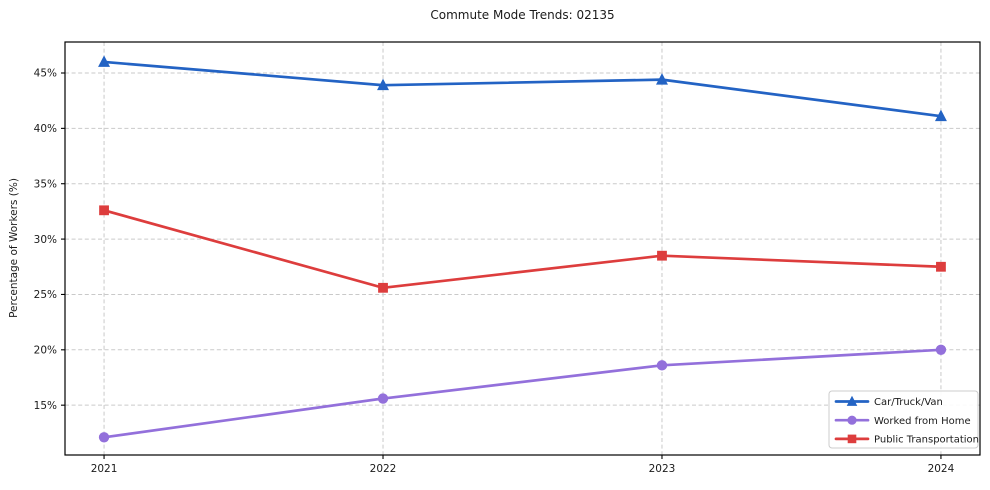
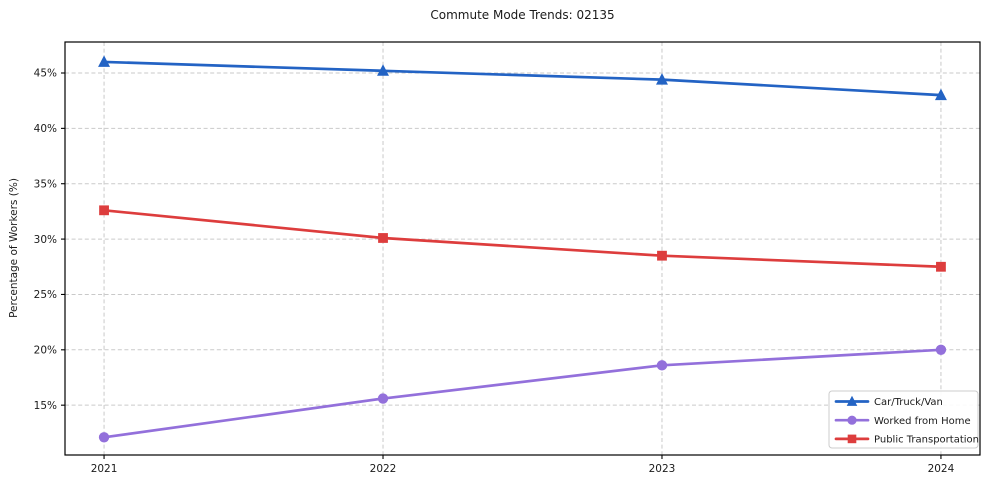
Car/Truck/Van/2022: 43.9% -> 45.2%
Public Transportation/2022: 25.6% -> 30.1%
Car/Truck/Van/2024: 41.1% -> 43.0%
